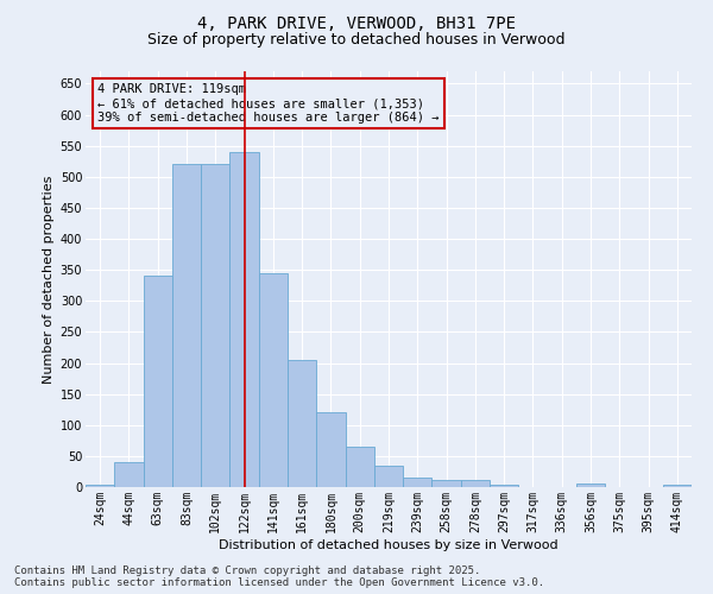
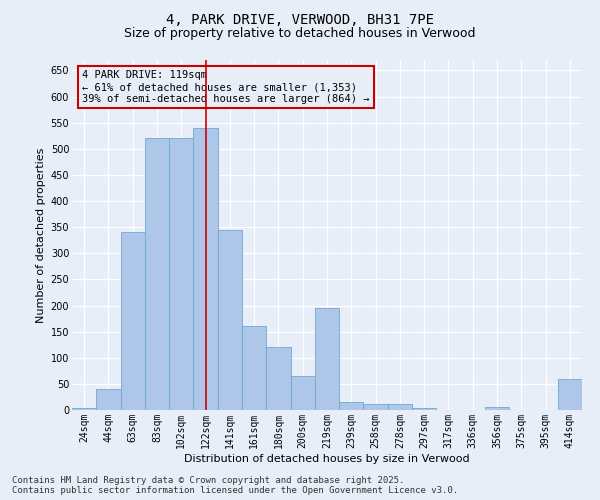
161sqm: 205 -> 160
219sqm: 35 -> 196
414sqm: 3 -> 60
